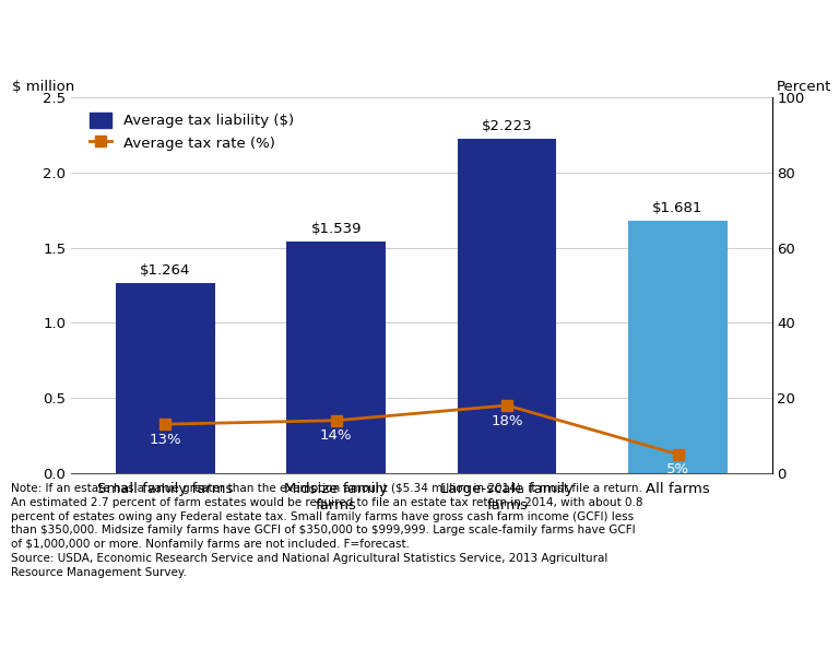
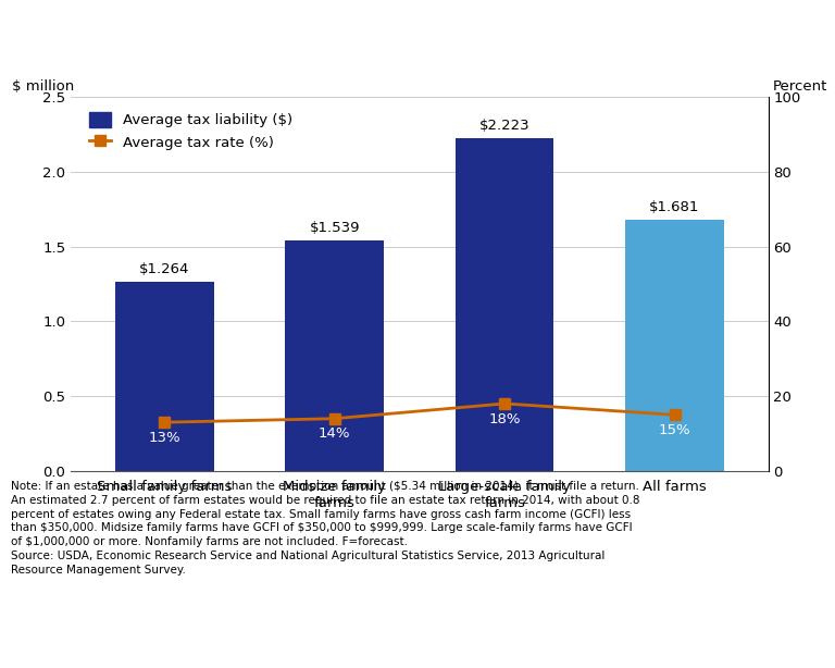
Average tax rate (%)/All farms: 5% -> 15%
